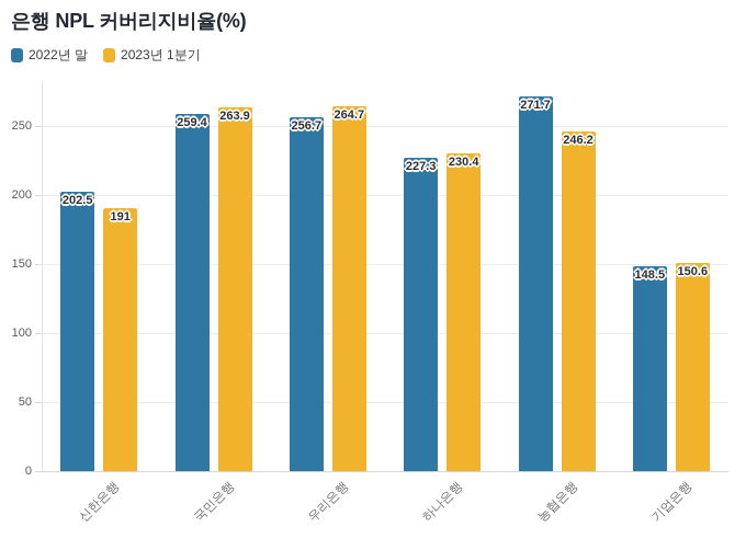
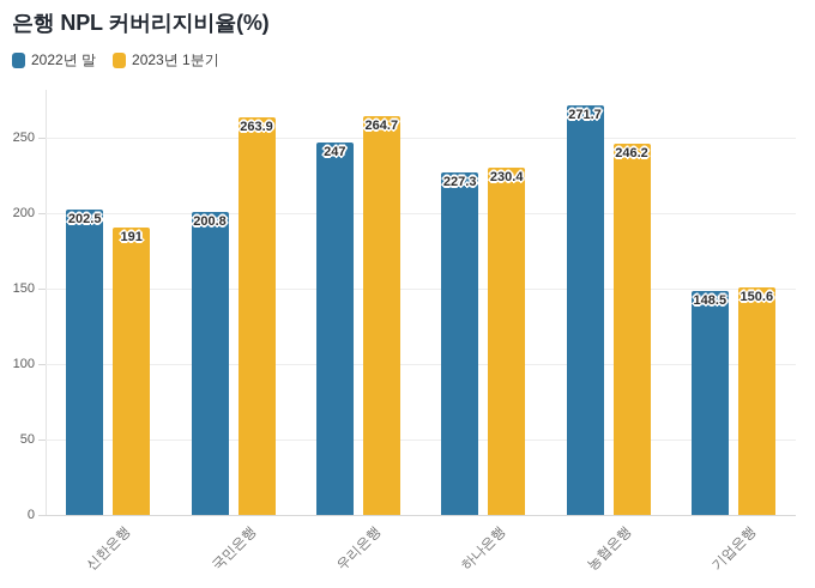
2022년 말/국민은행: 259.4 -> 200.8
2022년 말/우리은행: 256.7 -> 247
